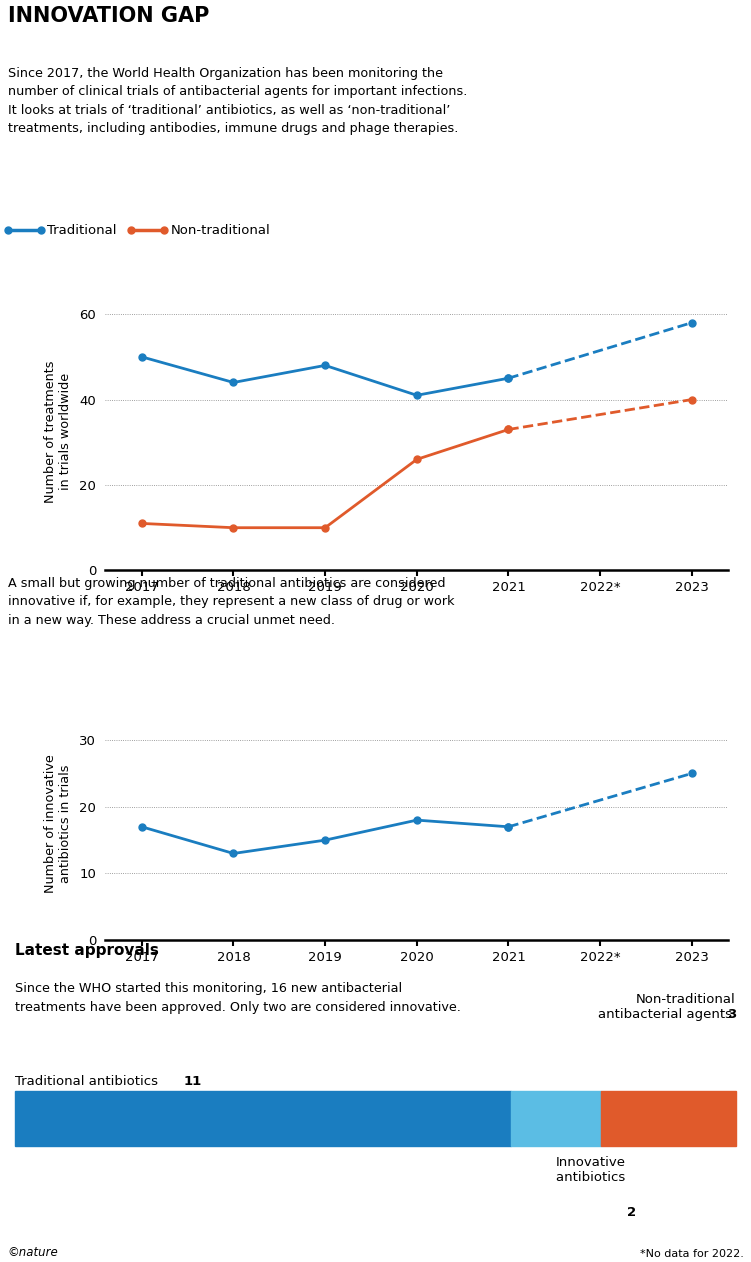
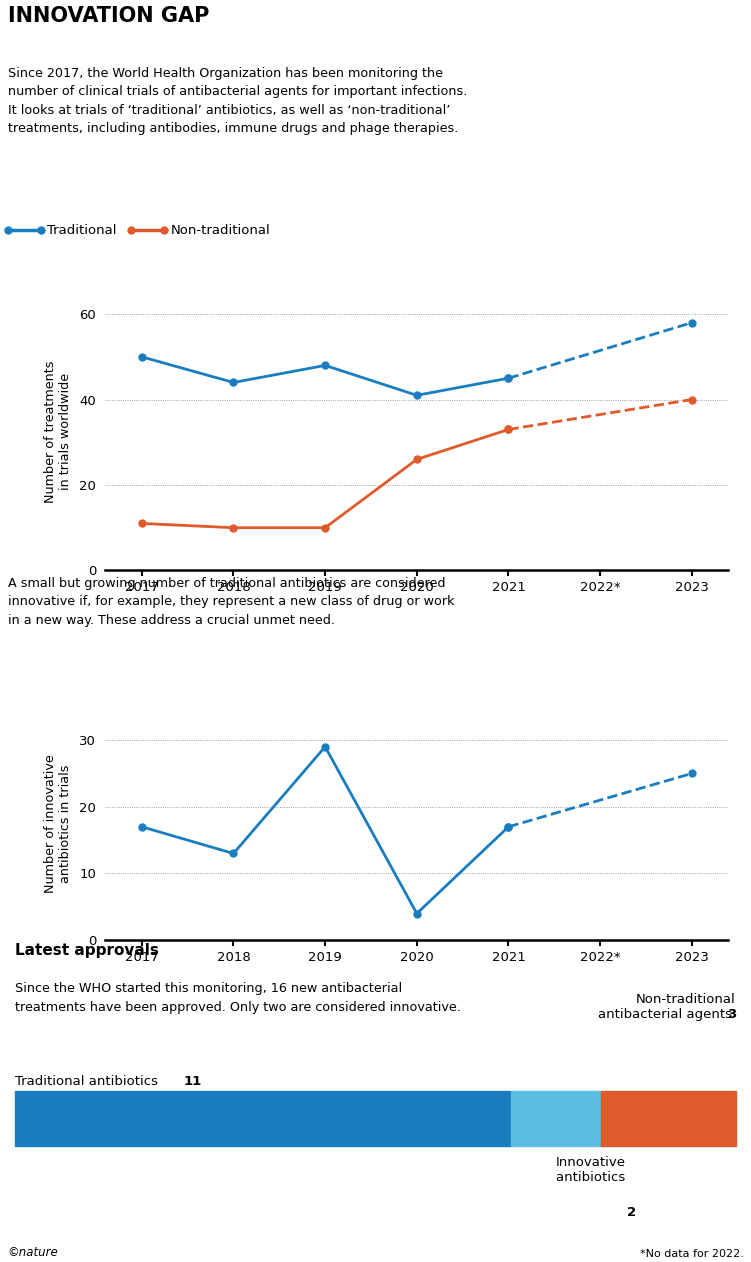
2019: 15 -> 29
2020: 18 -> 4
